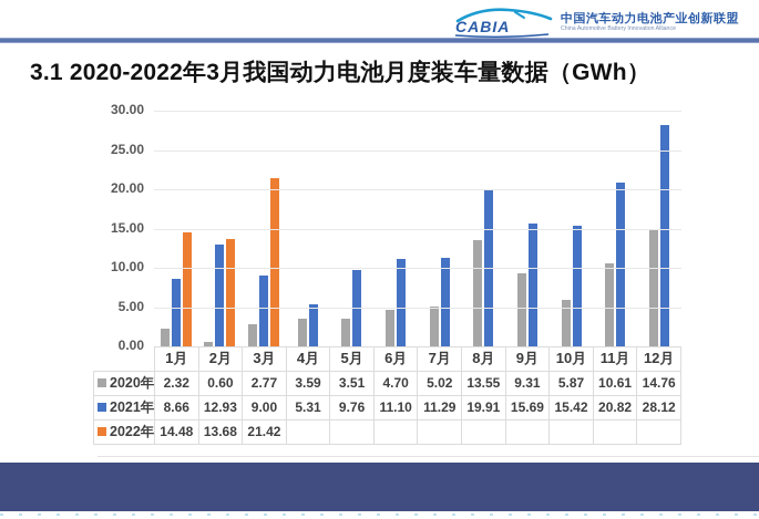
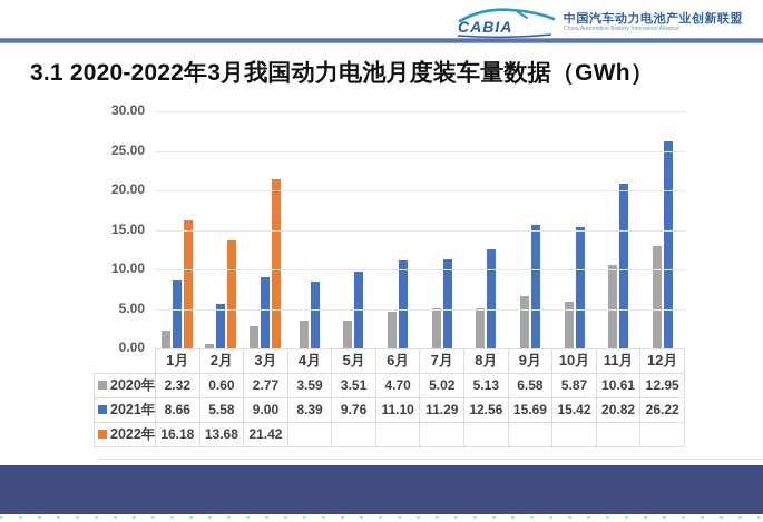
2022年/1月: 14.48 -> 16.18
2021年/2月: 12.93 -> 5.58
2021年/4月: 5.31 -> 8.39
2020年/8月: 13.55 -> 5.13
2021年/8月: 19.91 -> 12.56
2020年/9月: 9.31 -> 6.58
2020年/12月: 14.76 -> 12.95
2021年/12月: 28.12 -> 26.22
